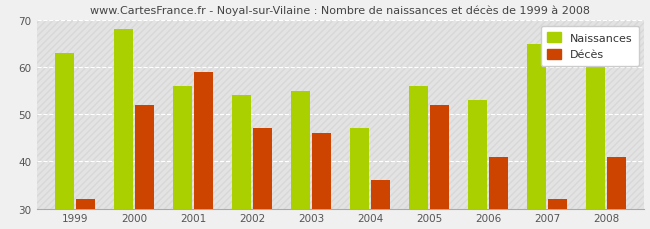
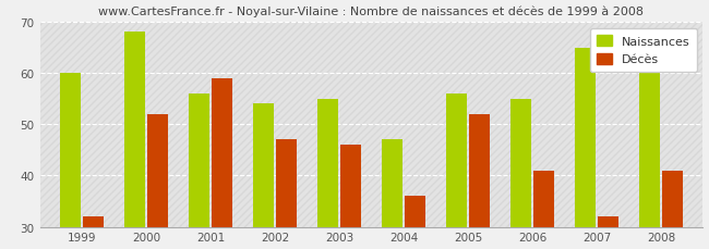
Naissances/1999: 63 -> 60
Naissances/2006: 53 -> 55
